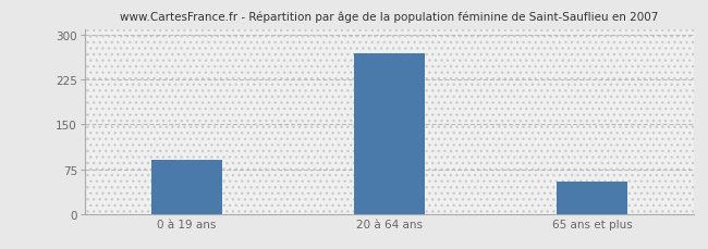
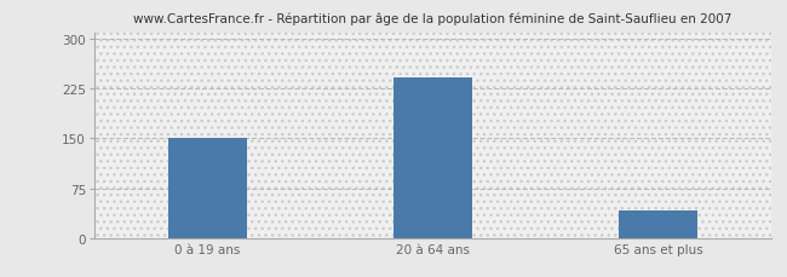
0 à 19 ans: 90 -> 150
20 à 64 ans: 270 -> 242
65 ans et plus: 55 -> 42
